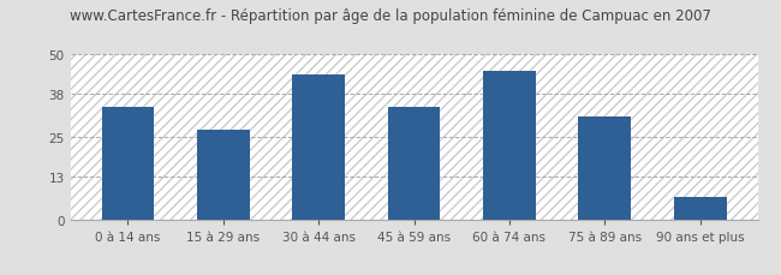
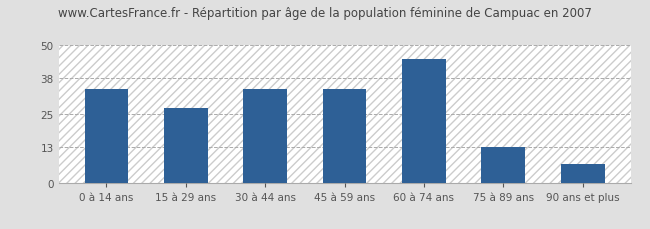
30 à 44 ans: 44 -> 34
75 à 89 ans: 31 -> 13
